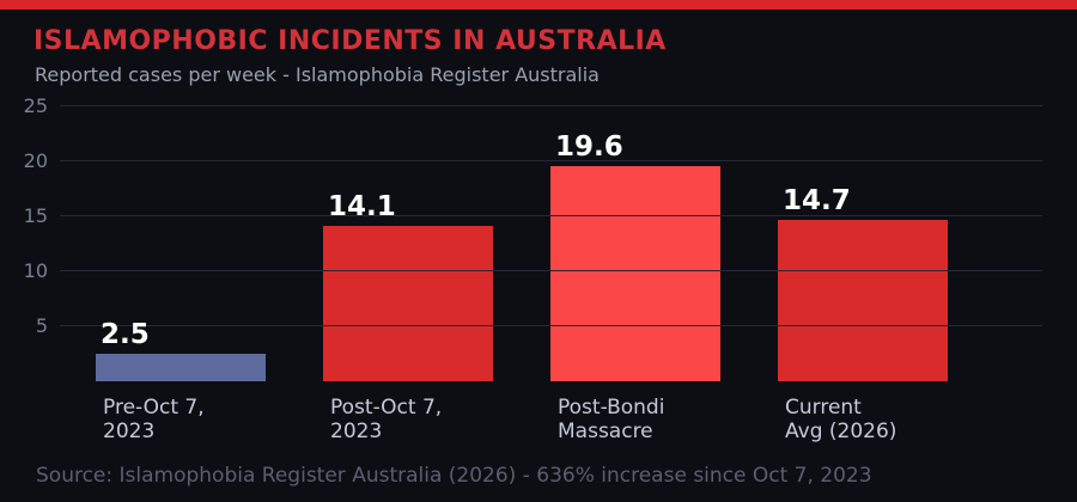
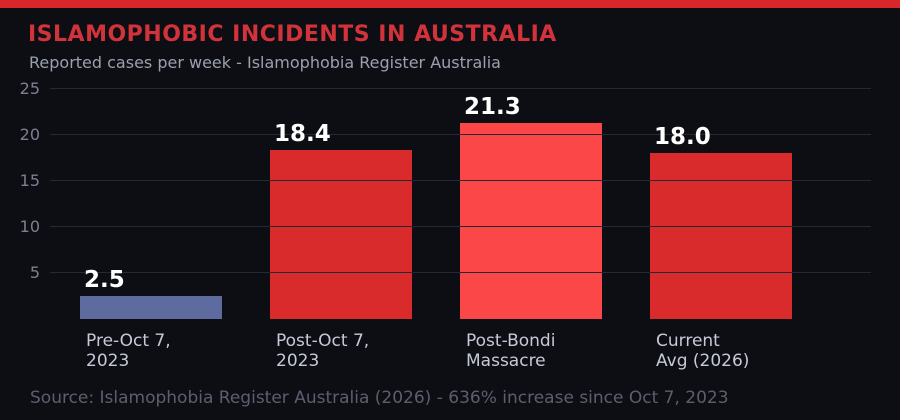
Post-Oct 7, 2023: 14.1 -> 18.4
Post-Bondi Massacre: 19.6 -> 21.3
Current Avg (2026): 14.7 -> 18.0
